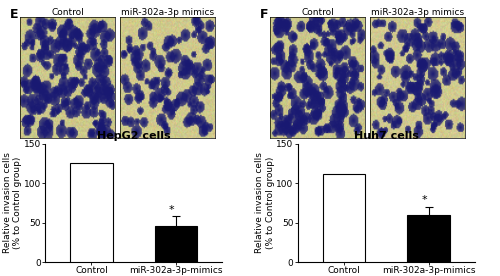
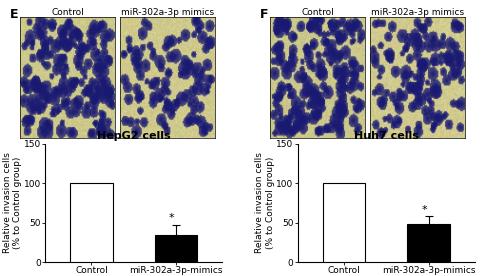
HepG2 cells/Control: 126 -> 100
HepG2 cells/miR-302a-3p-mimics: 46 -> 35
Huh7 cells/Control: 112 -> 100
Huh7 cells/miR-302a-3p-mimics: 60 -> 48
